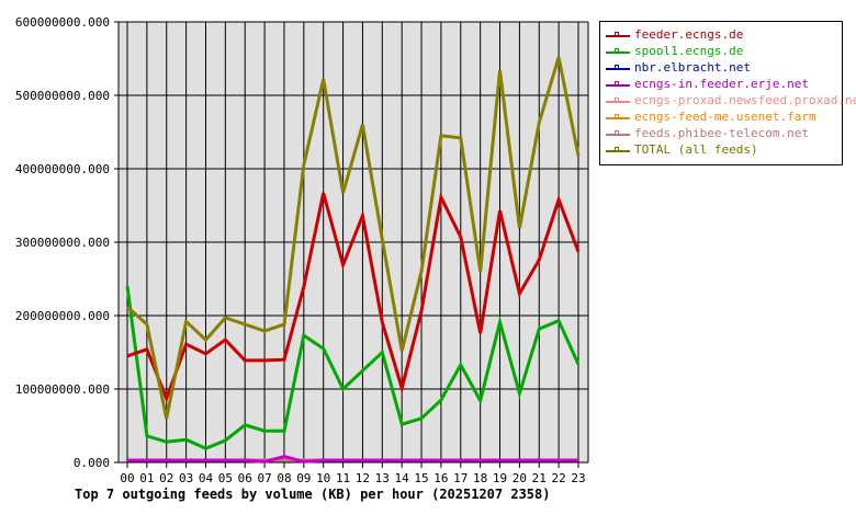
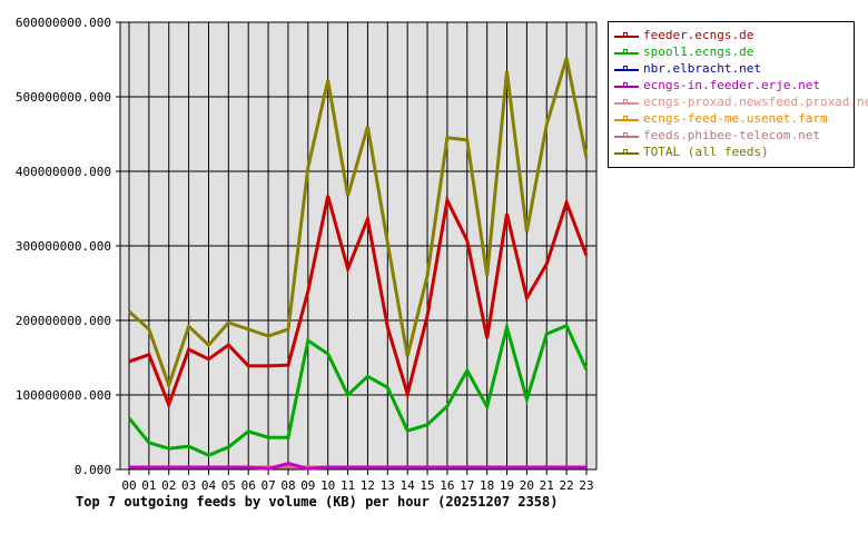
spool1.ecngs.de/00: 240000000 -> 70000000
TOTAL (all feeds)/02: 60000000 -> 110000000
spool1.ecngs.de/13: 150000000 -> 110000000
